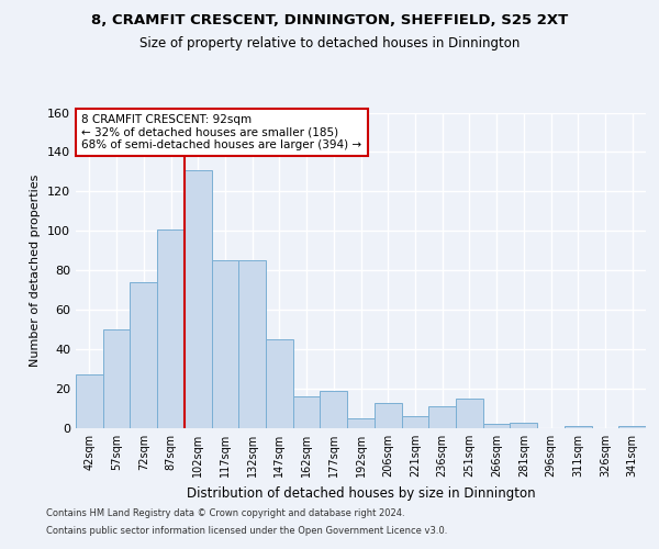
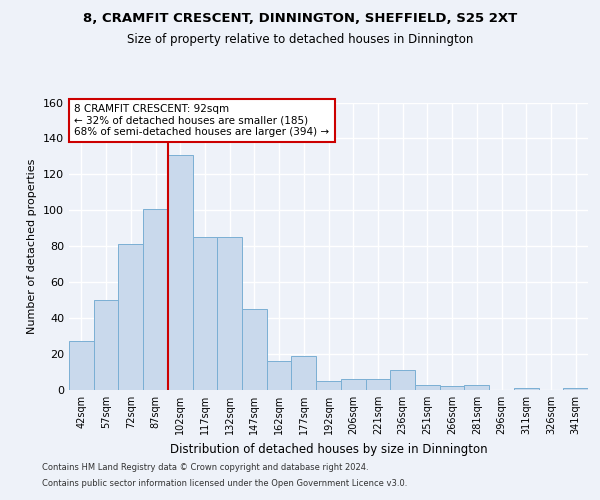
72sqm: 74 -> 81
206sqm: 13 -> 6
251sqm: 15 -> 3
